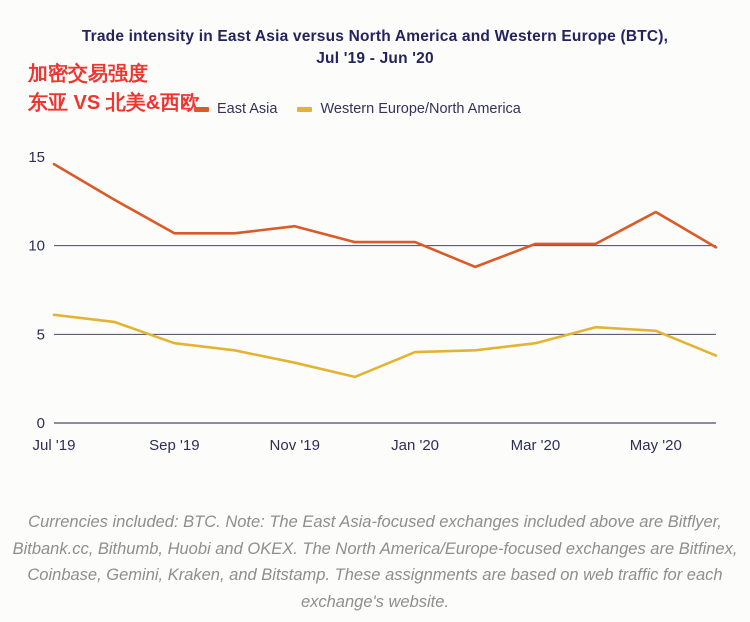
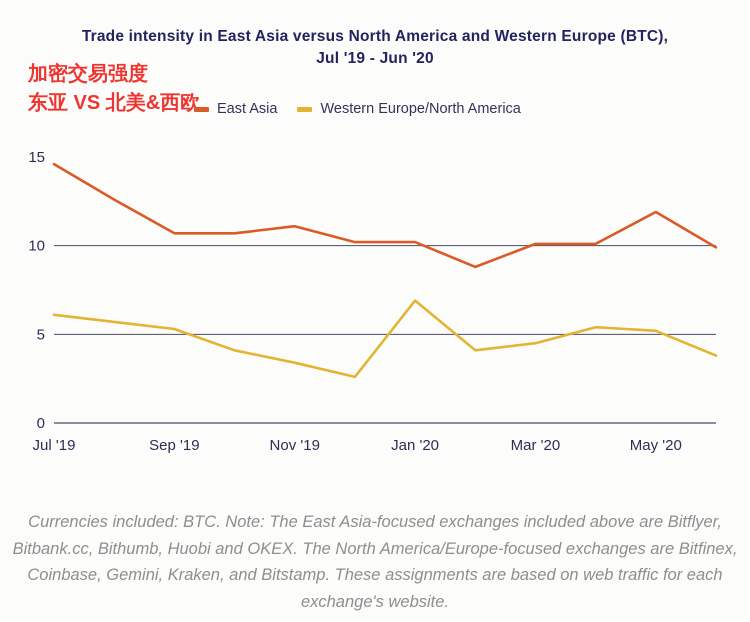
Western Europe/North America/Sep '19: 4.5 -> 5.3
Western Europe/North America/Jan '20: 4.0 -> 6.9
